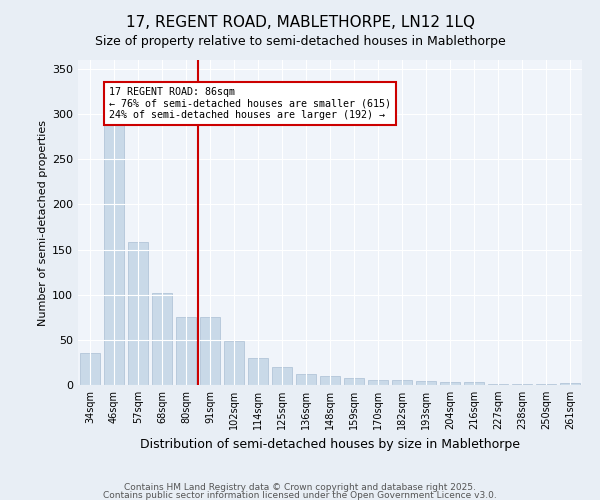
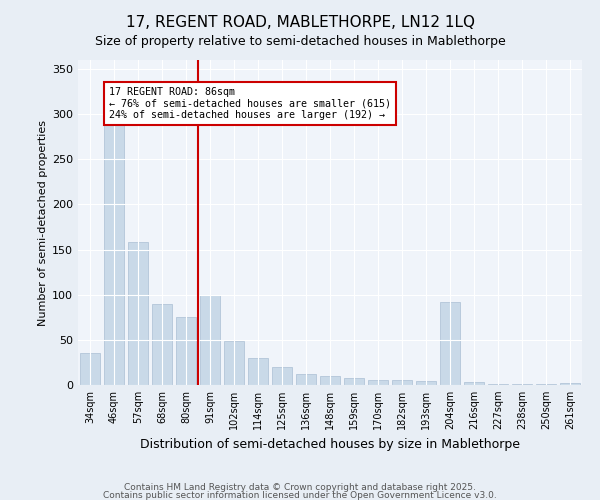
68sqm: 102 -> 90
91sqm: 75 -> 100
204sqm: 3 -> 92
